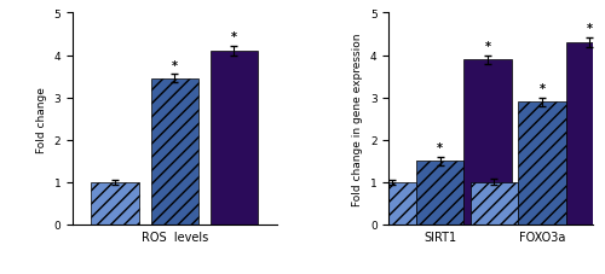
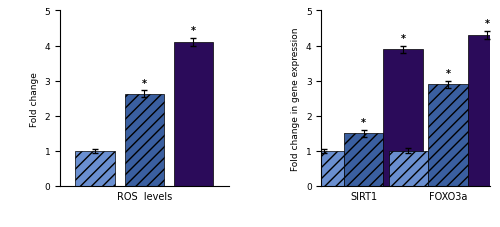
ROS levels: 3.45 -> 2.62
